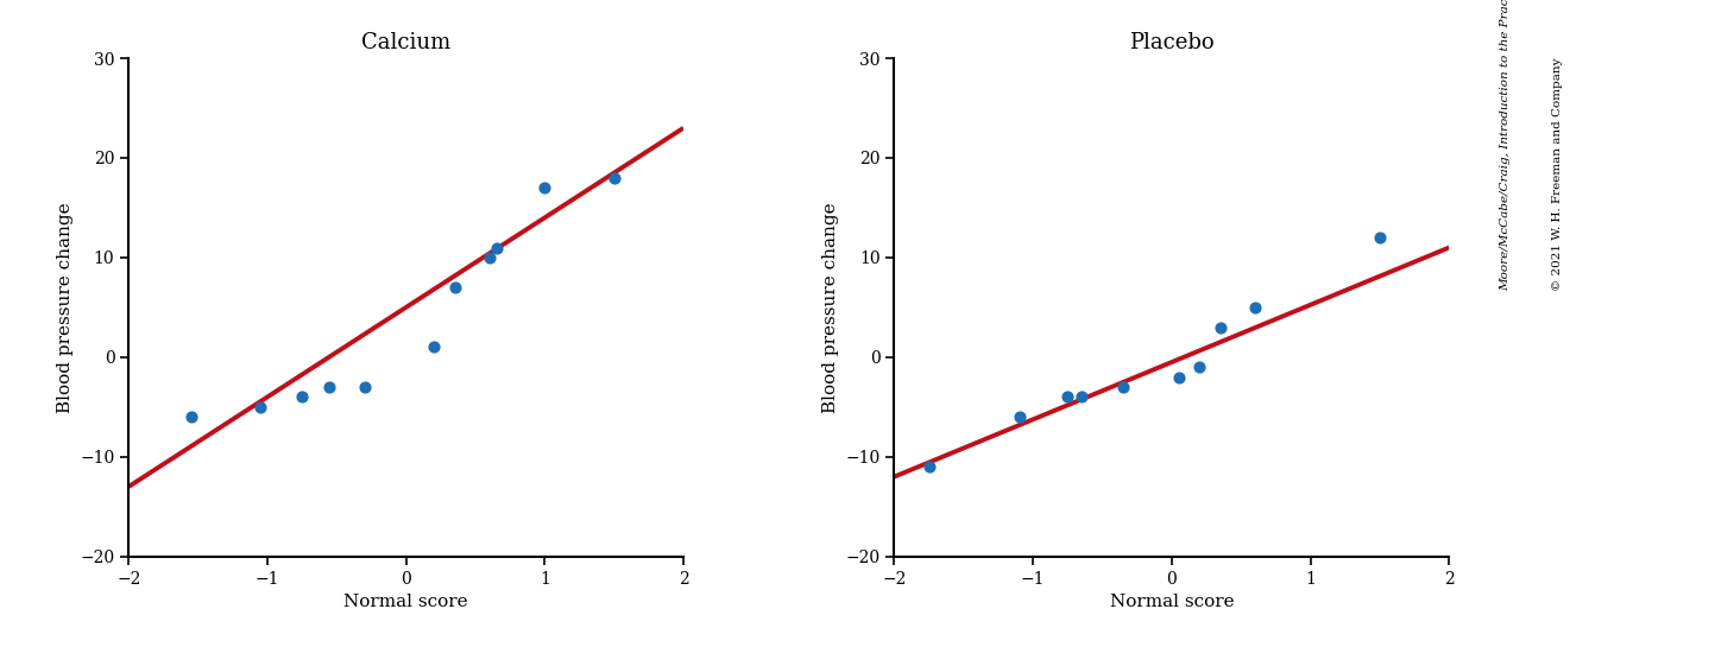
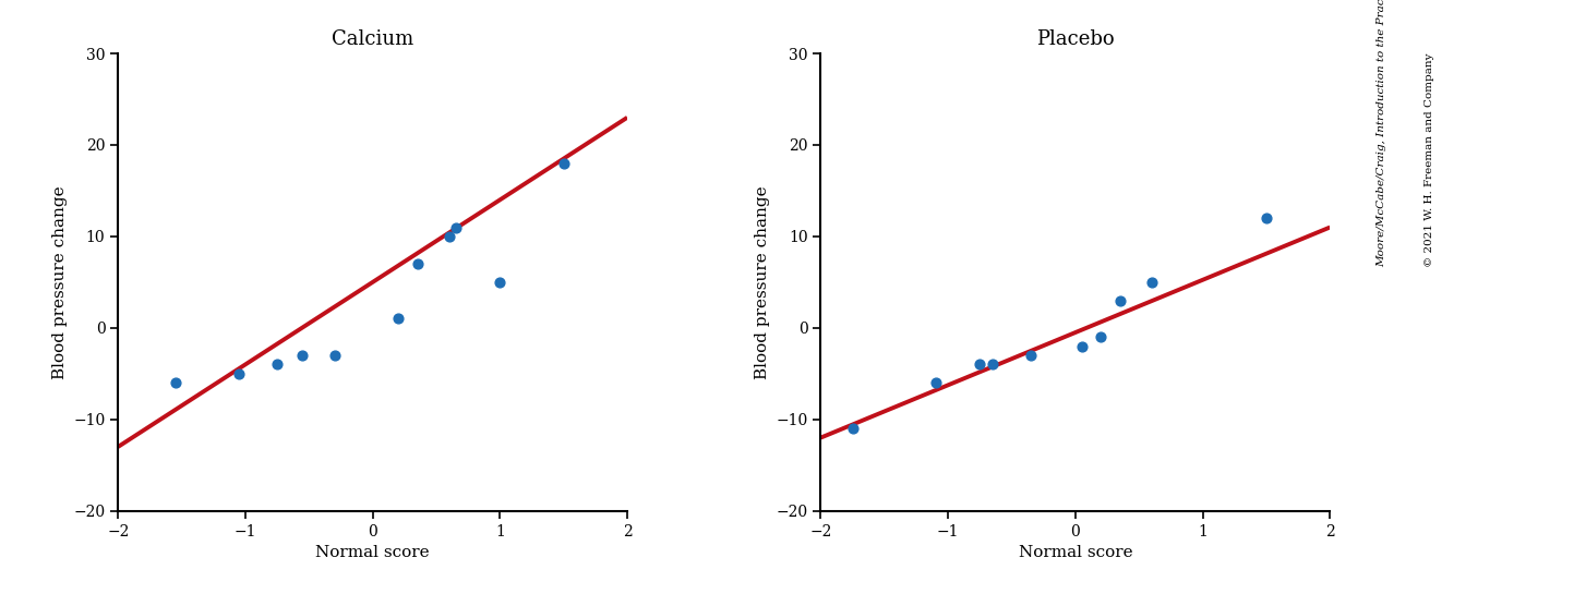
Calcium/1: 17 -> 5
